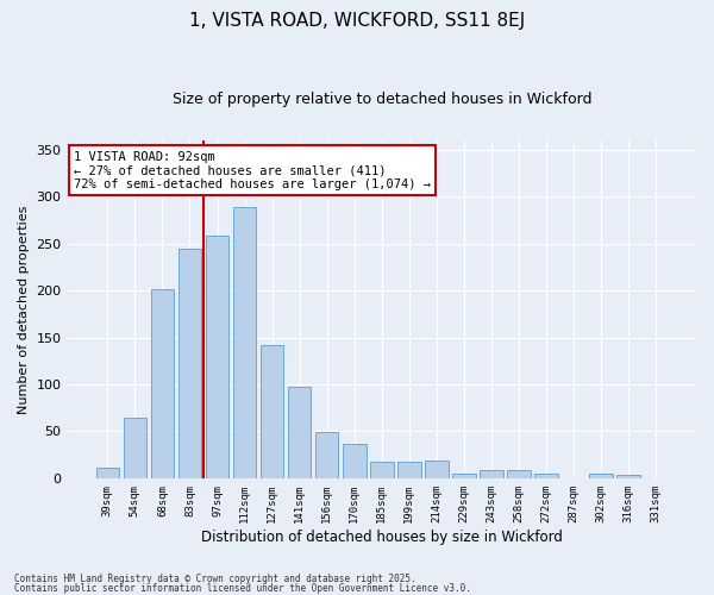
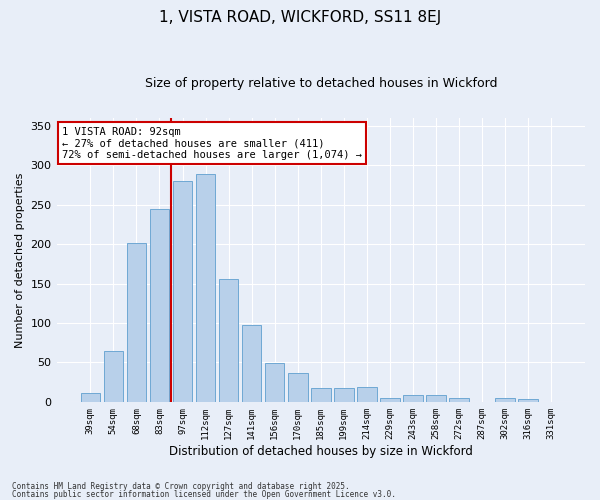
97sqm: 258 -> 280
127sqm: 142 -> 156
